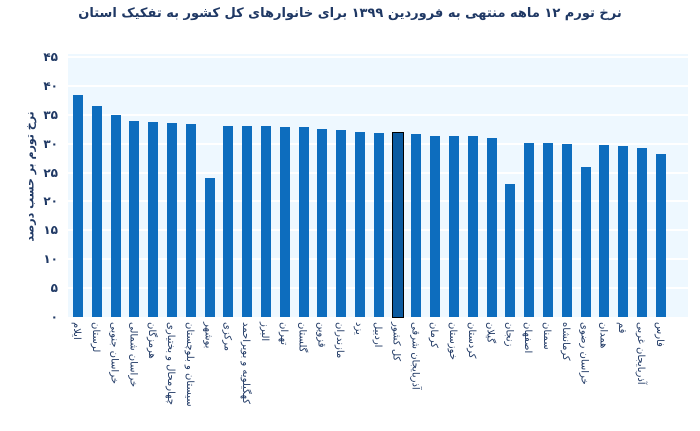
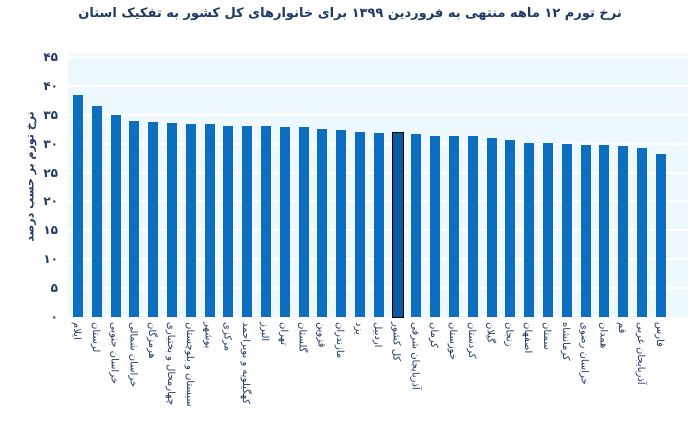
بوشهر: 24 -> 33
زنجان: 23 -> 31
خراسان رضوی: 26 -> 30
